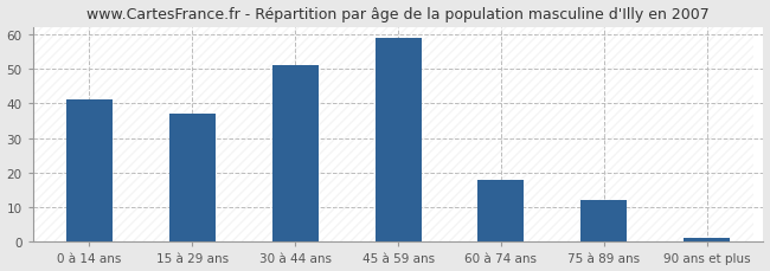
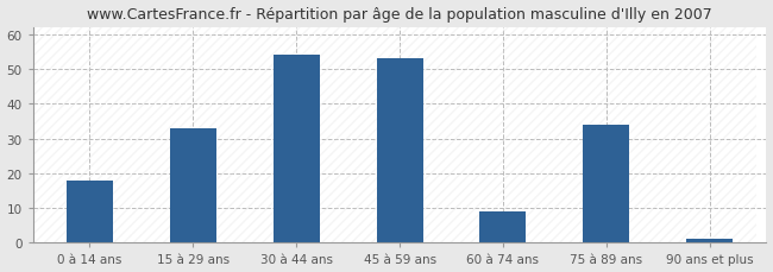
0 à 14 ans: 41 -> 18
15 à 29 ans: 37 -> 33
30 à 44 ans: 51 -> 54
45 à 59 ans: 59 -> 53
60 à 74 ans: 18 -> 9
75 à 89 ans: 12 -> 34
